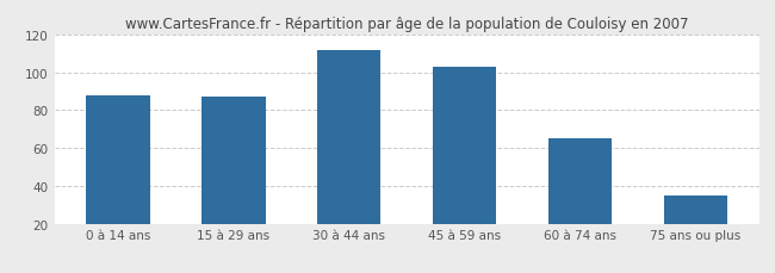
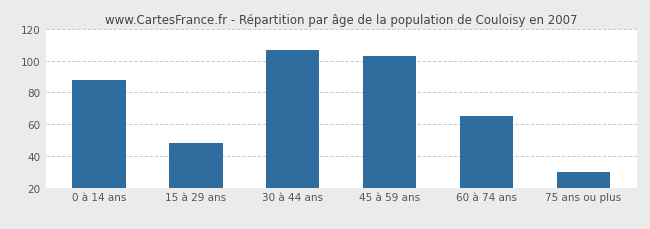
15 à 29 ans: 87 -> 48
30 à 44 ans: 112 -> 107
75 ans ou plus: 35 -> 30
